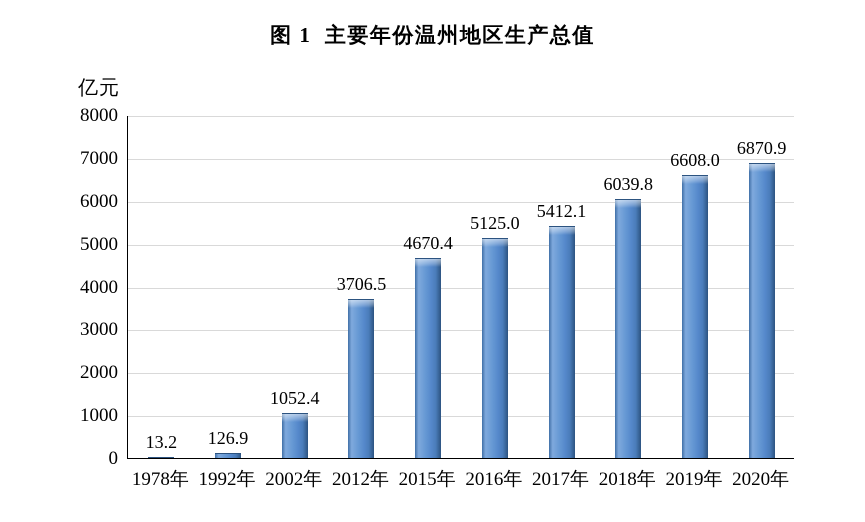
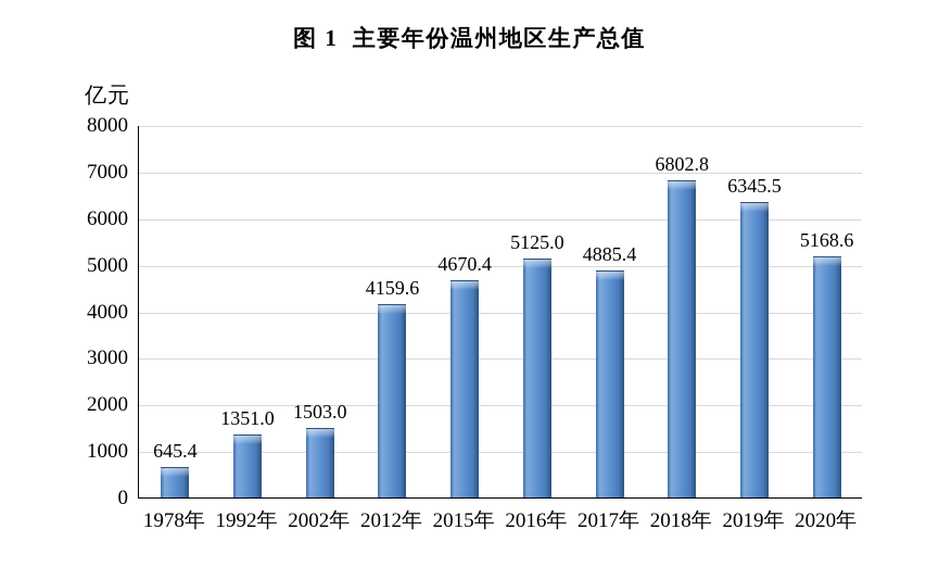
1978年: 13.2 -> 645.4
1992年: 126.9 -> 1351.0
2002年: 1052.4 -> 1503.0
2012年: 3706.5 -> 4159.6
2017年: 5412.1 -> 4885.4
2018年: 6039.8 -> 6802.8
2019年: 6608.0 -> 6345.5
2020年: 6870.9 -> 5168.6
